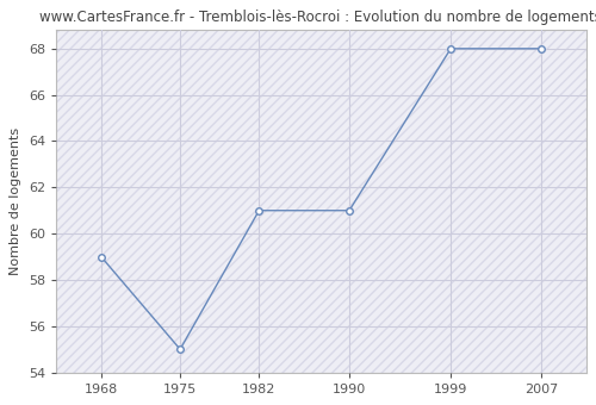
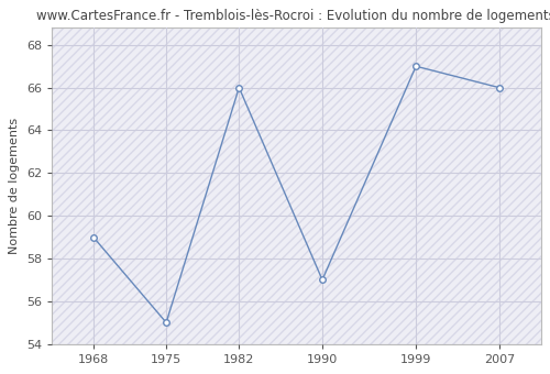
1982: 61 -> 66
1990: 61 -> 57
1999: 68 -> 67
2007: 68 -> 66
